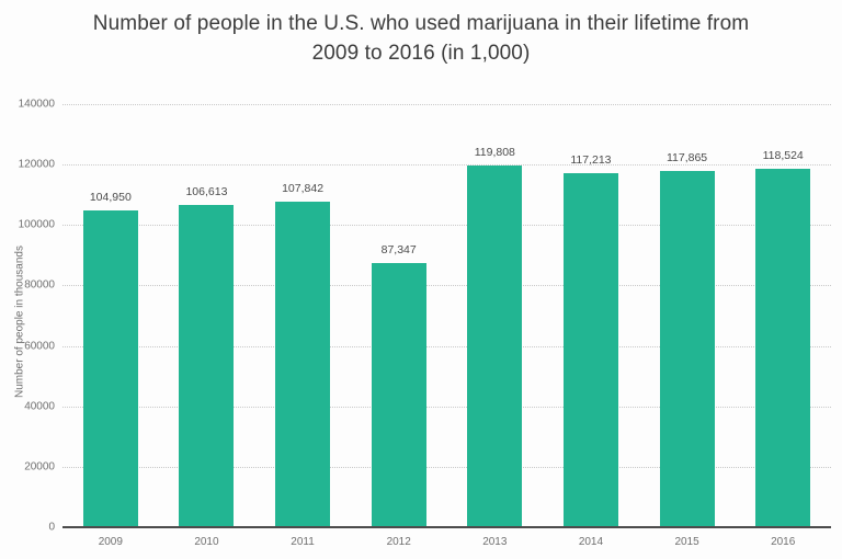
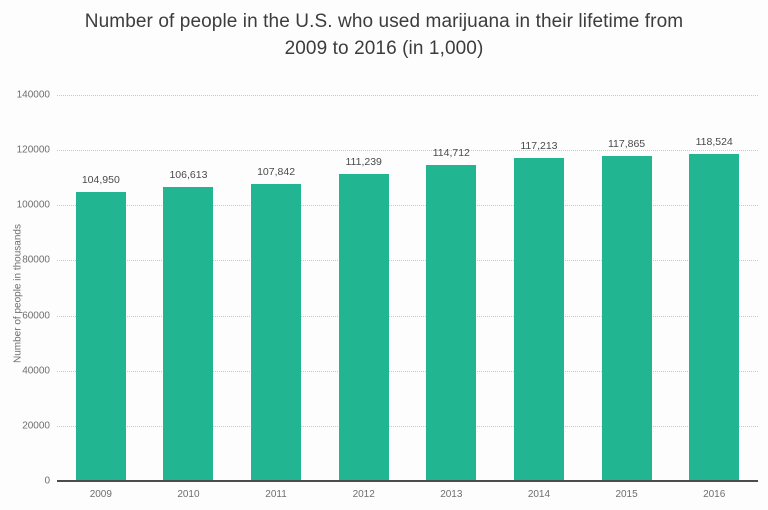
2012: 87,347 -> 111,239
2013: 119,808 -> 114,712
